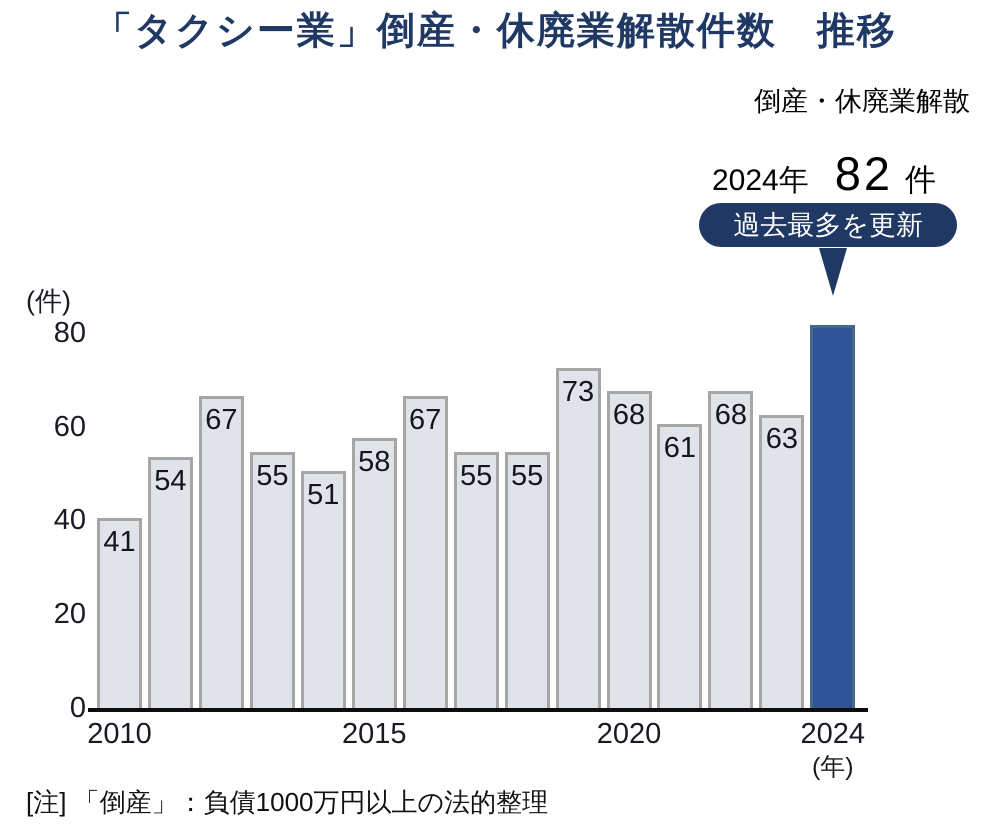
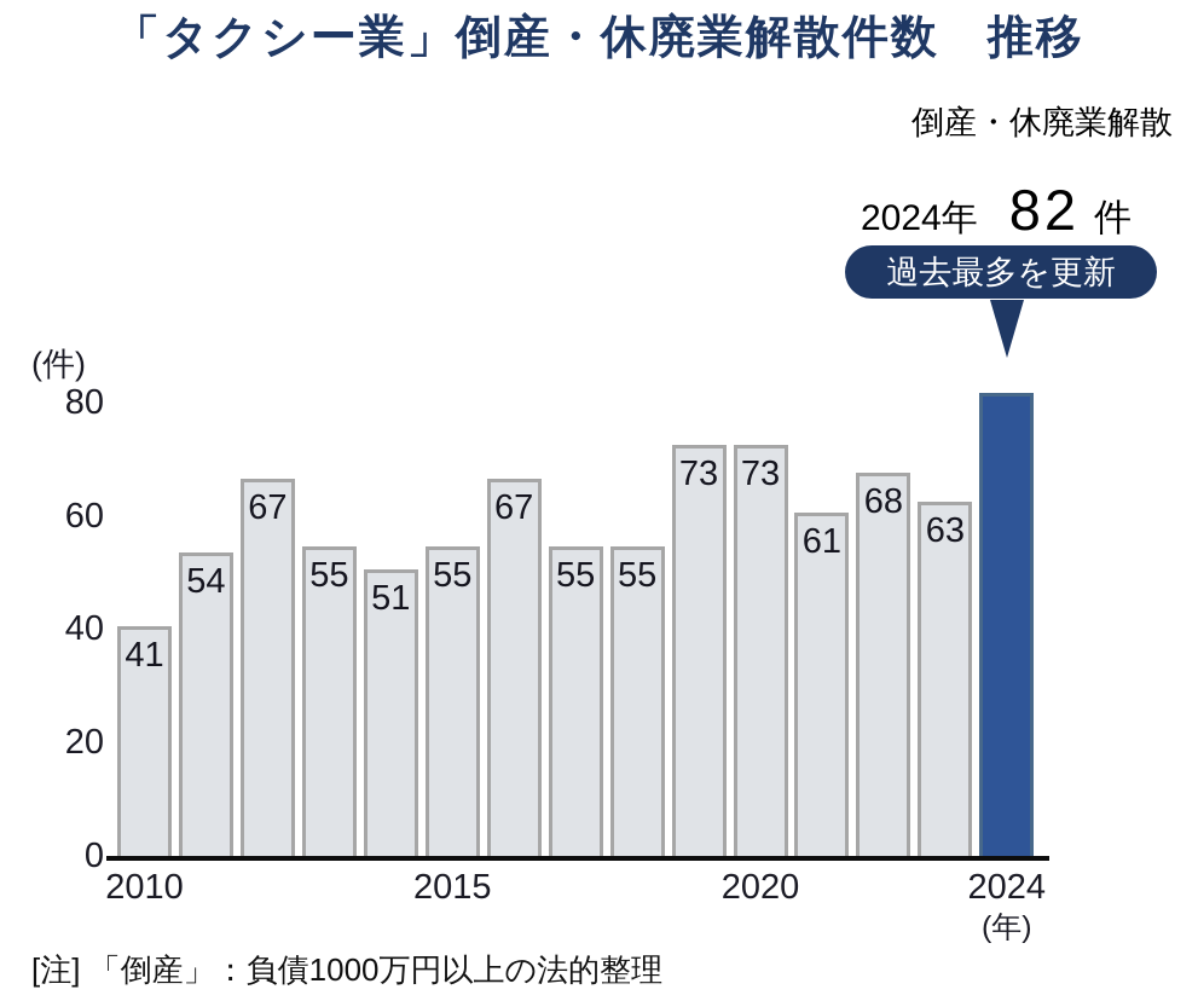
2015: 58 -> 55
2020: 68 -> 73
